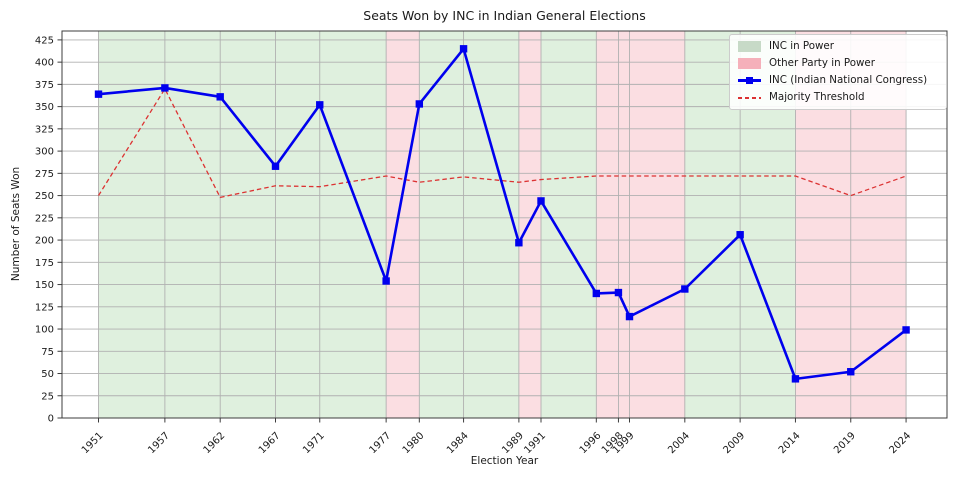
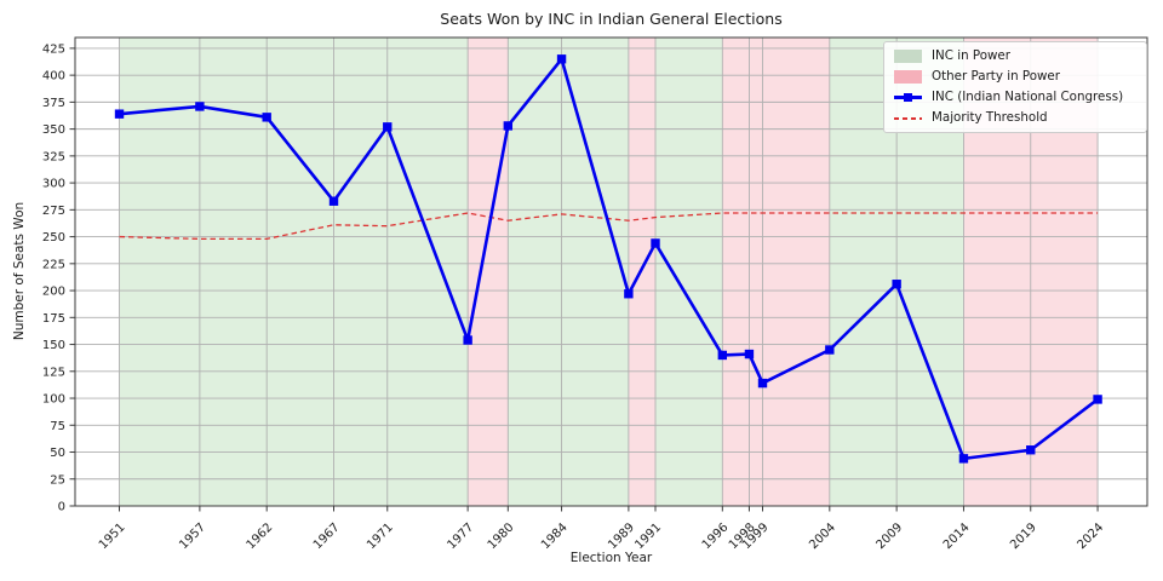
Majority Threshold/1957: 370 -> 250
Majority Threshold/2019: 250 -> 270
